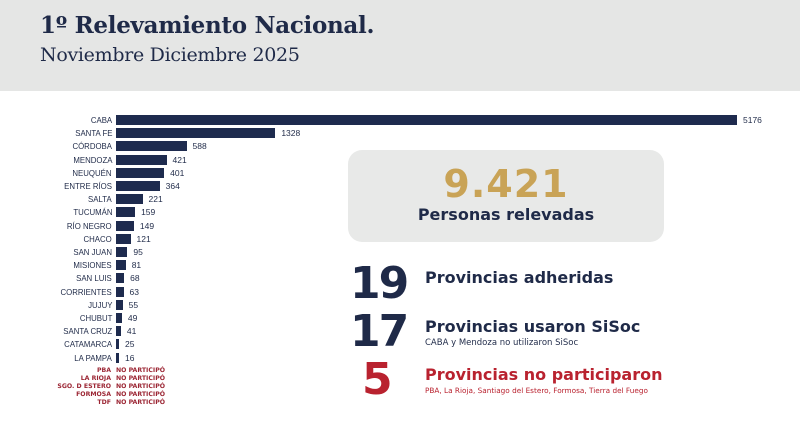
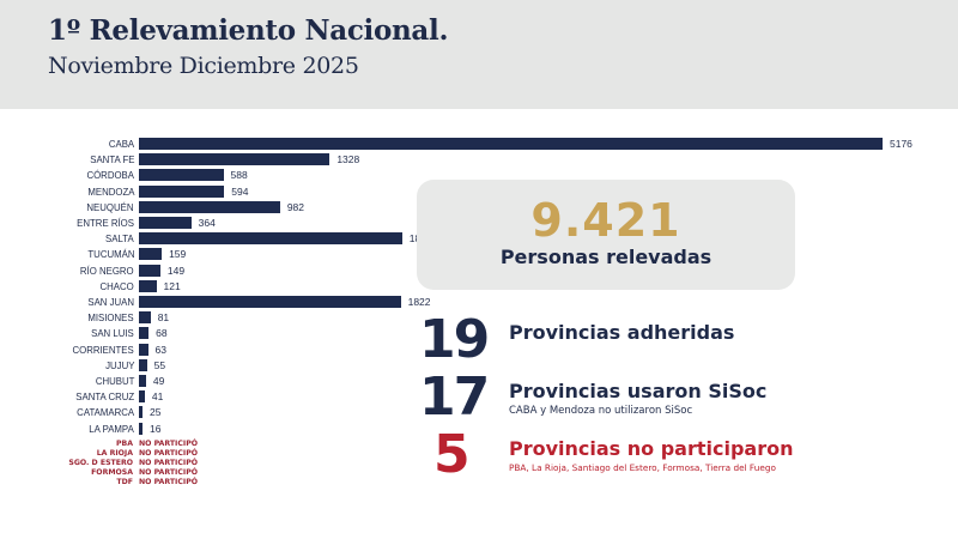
MENDOZA: 421 -> 594
NEUQUÉN: 401 -> 982
SALTA: 221 -> 1832
SAN JUAN: 95 -> 1822
